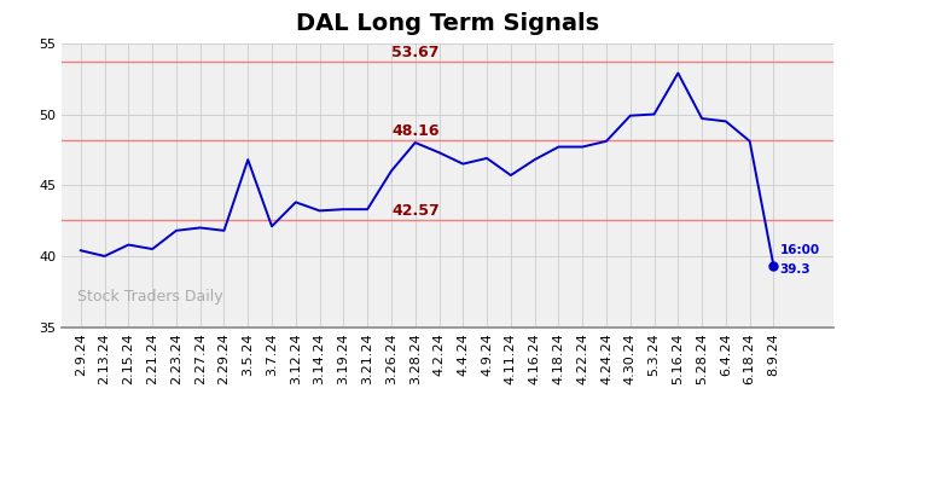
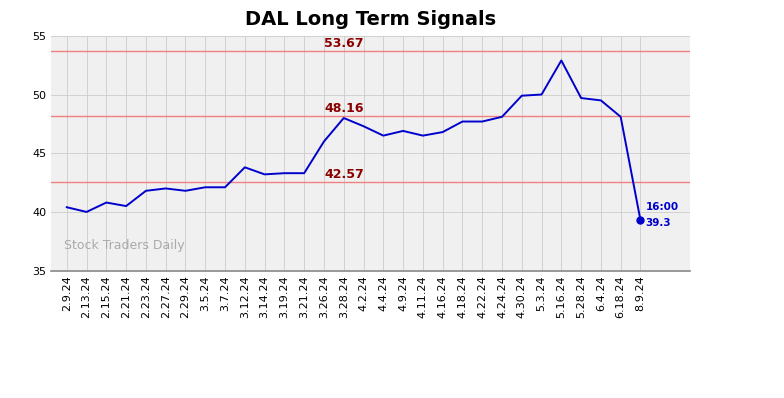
3.5.24: 46.8 -> 42.1
4.11.24: 45.7 -> 46.5
